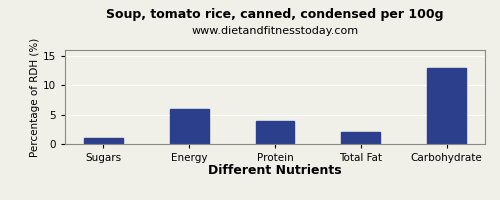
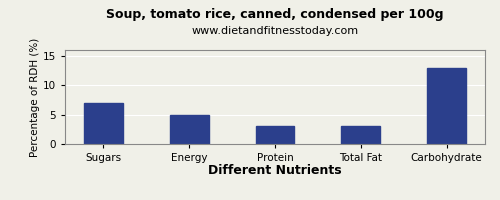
Sugars: 1 -> 7
Energy: 6 -> 5
Protein: 4 -> 3
Total Fat: 2 -> 3
